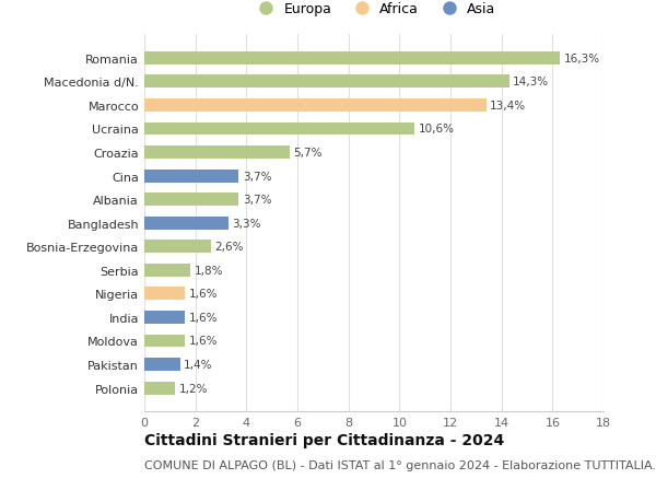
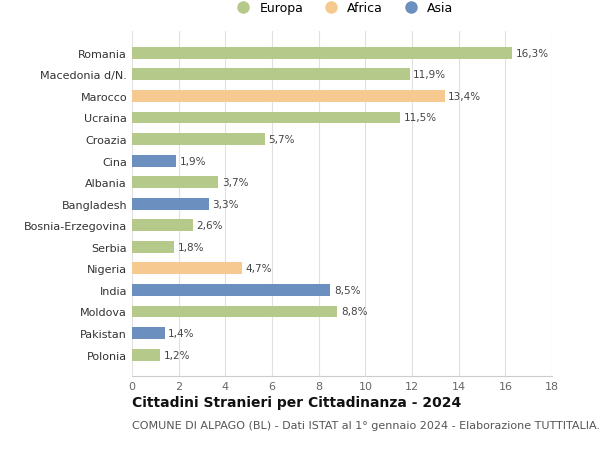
Macedonia d/N.: 14,3% -> 11,9%
Ucraina: 10,6% -> 11,5%
Cina: 3,7% -> 1,9%
Nigeria: 1,6% -> 4,7%
India: 1,6% -> 8,5%
Moldova: 1,6% -> 8,8%
